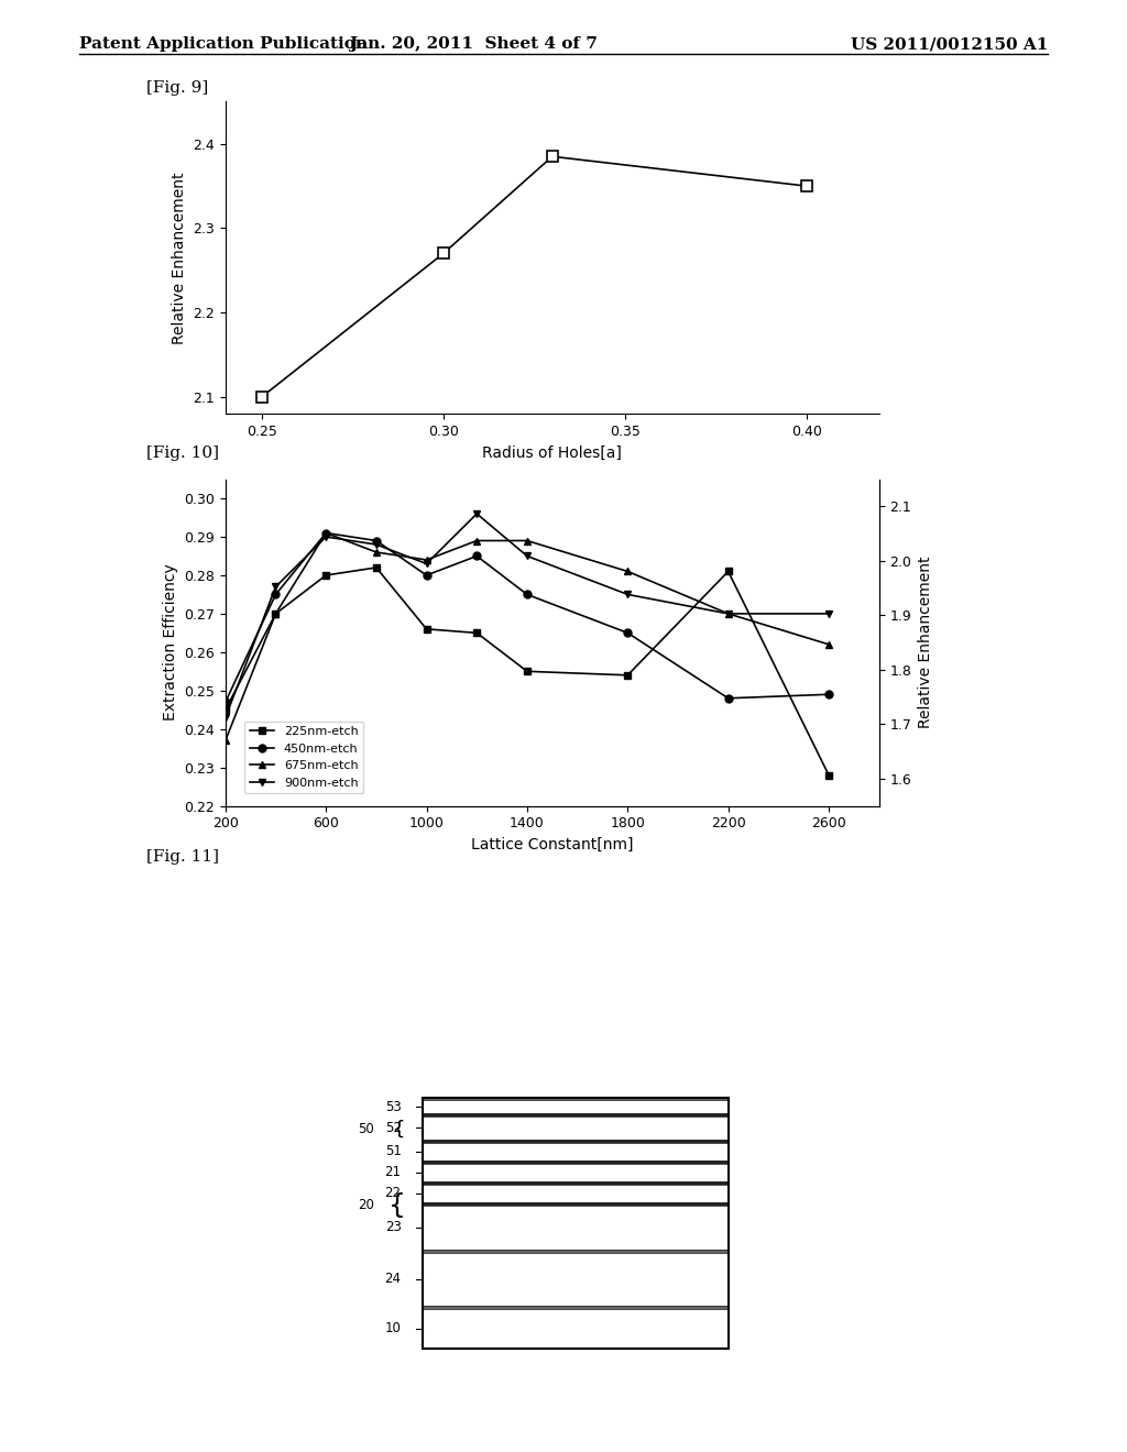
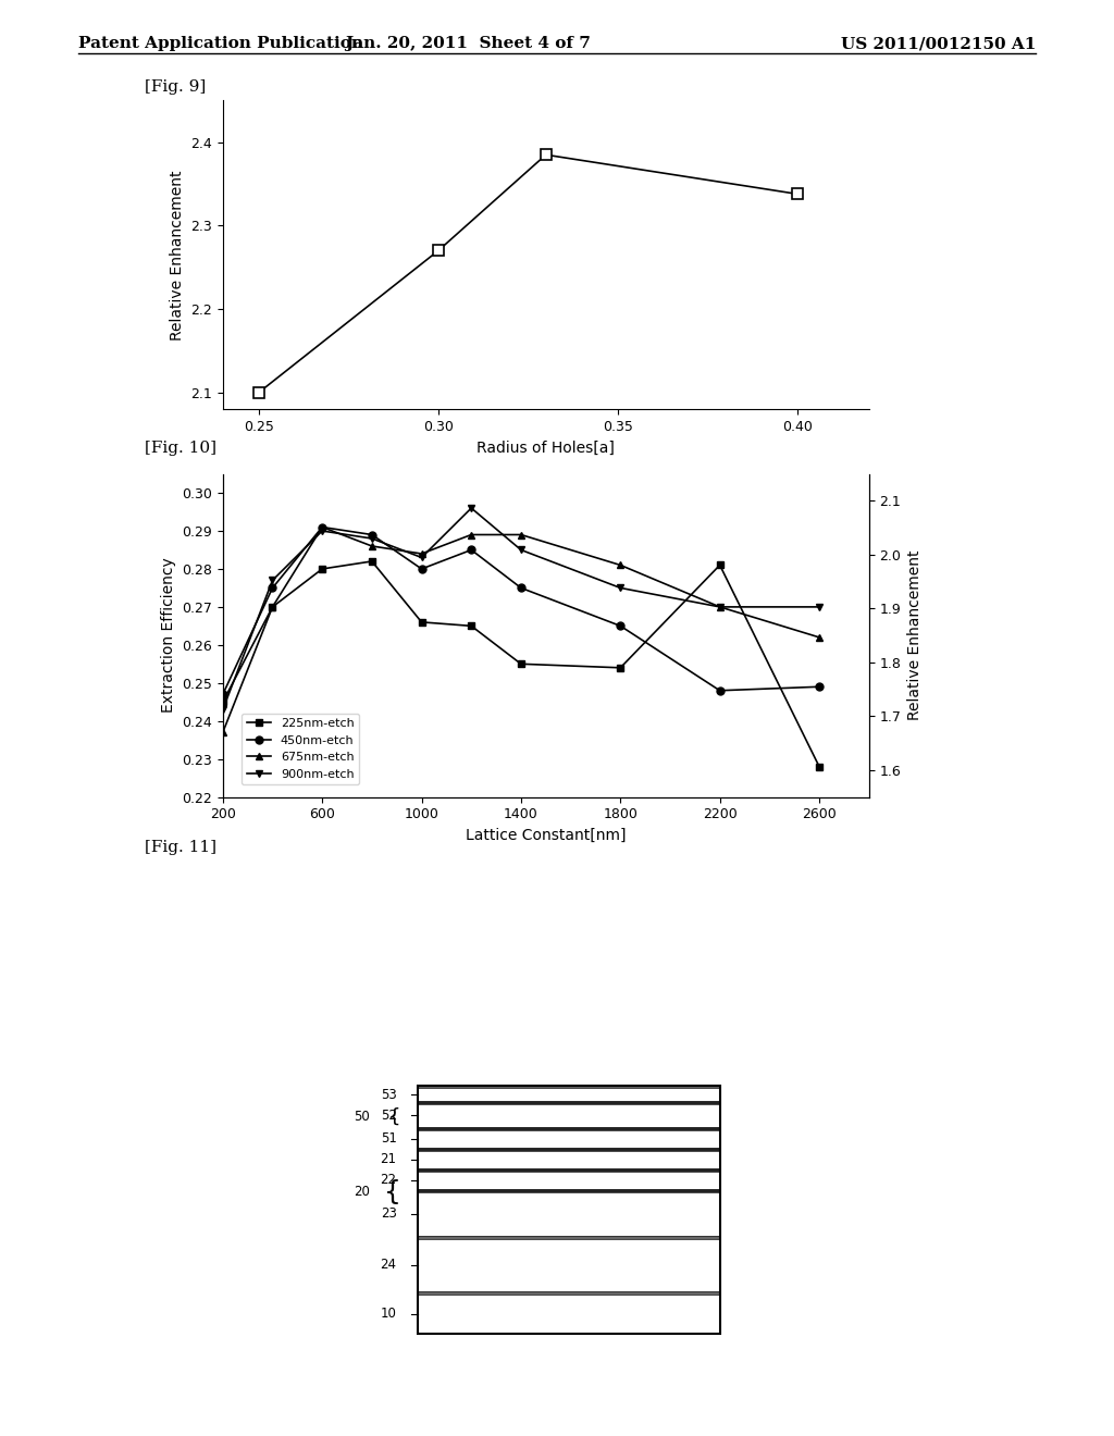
0.40: 2.350 -> 2.338
